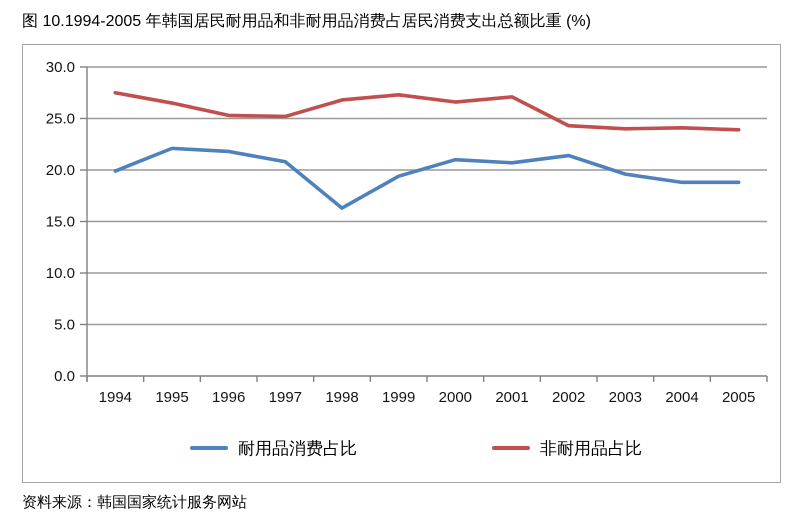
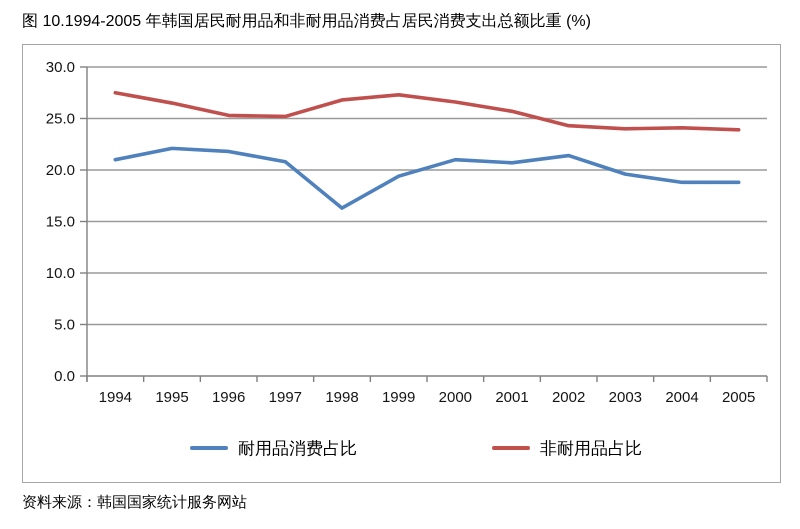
耐用品消费占比/1994: 19.9 -> 21.0
非耐用品占比/2001: 27.1 -> 25.7
